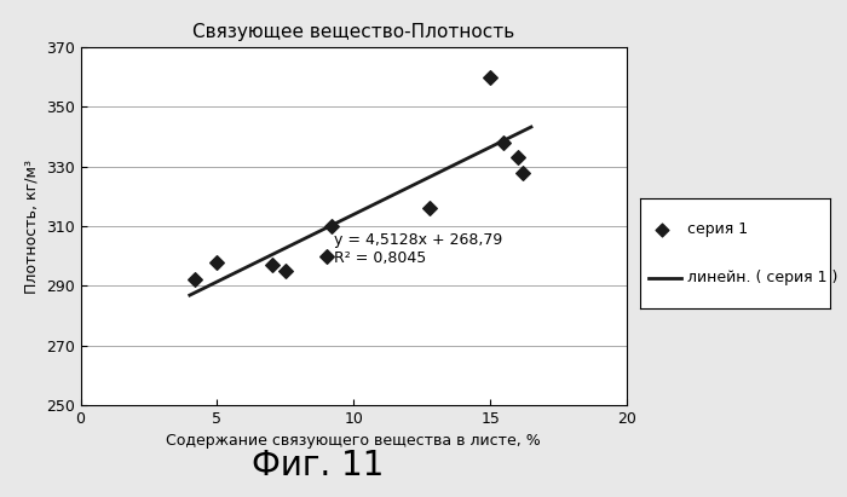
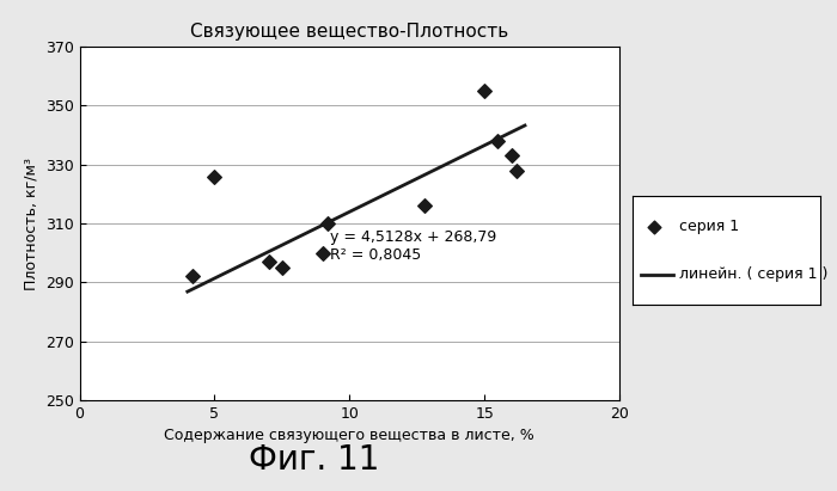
Связующее вещество-Плотность/5: 298 -> 326
Связующее вещество-Плотность/15: 360 -> 355
